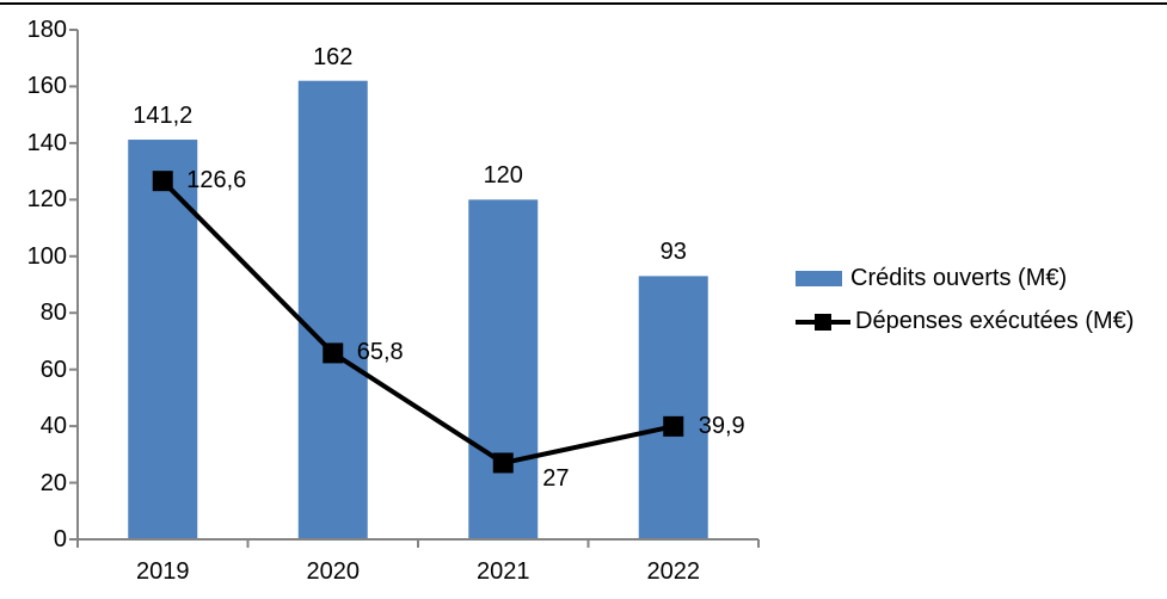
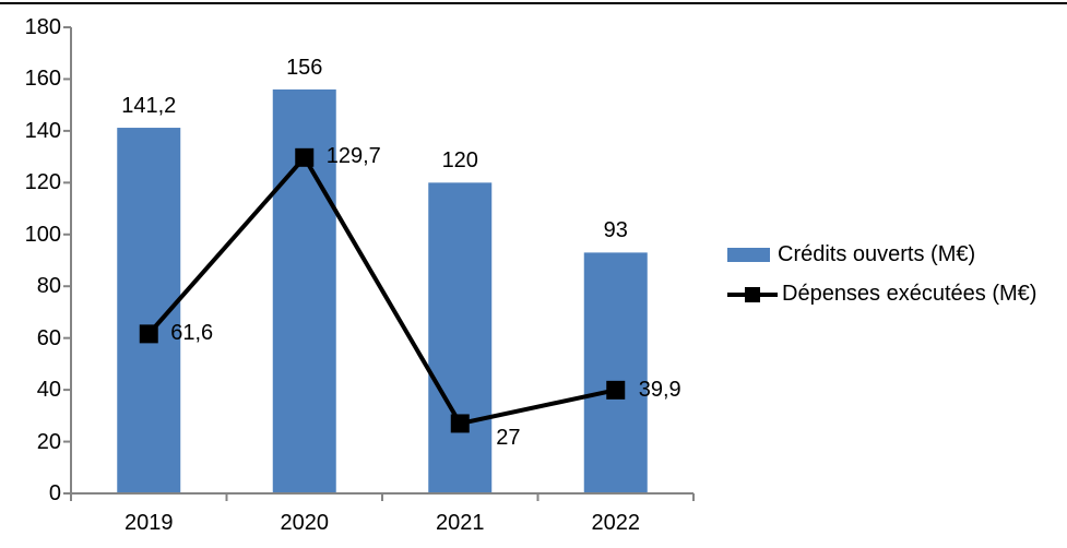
Dépenses exécutées (M€)/2019: 126,6 -> 61,6
Crédits ouverts (M€)/2020: 162 -> 156
Dépenses exécutées (M€)/2020: 65,8 -> 129,7
